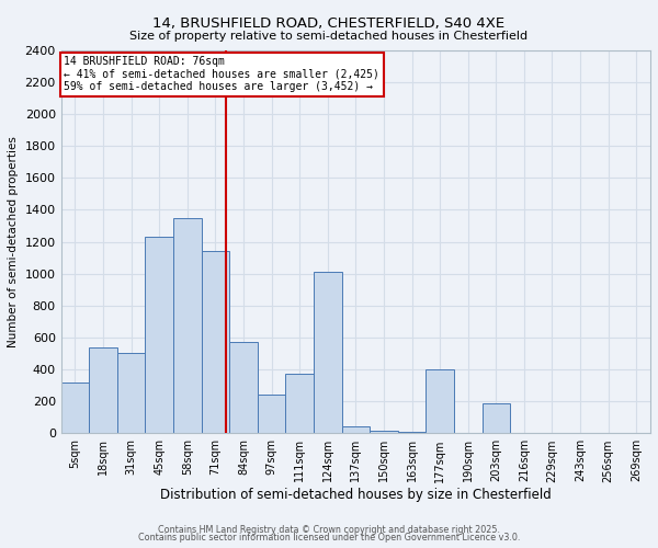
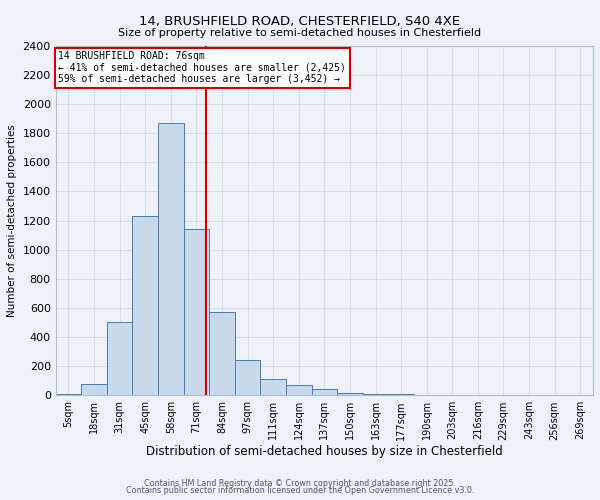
5sqm: 320 -> 10
18sqm: 540 -> 80
58sqm: 1350 -> 1870
111sqm: 370 -> 120
124sqm: 1010 -> 70
177sqm: 400 -> 10
203sqm: 190 -> 0
